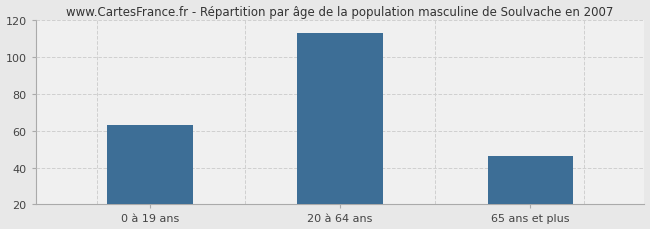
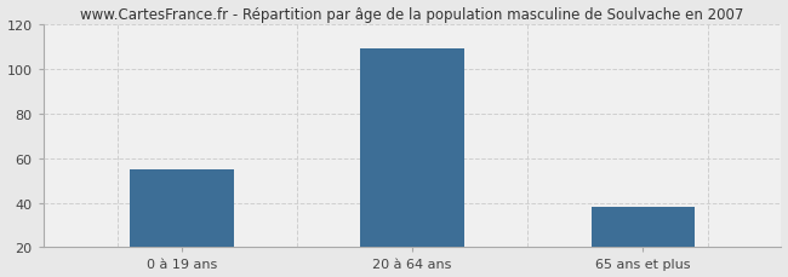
0 à 19 ans: 63 -> 55
20 à 64 ans: 113 -> 109
65 ans et plus: 46 -> 38
